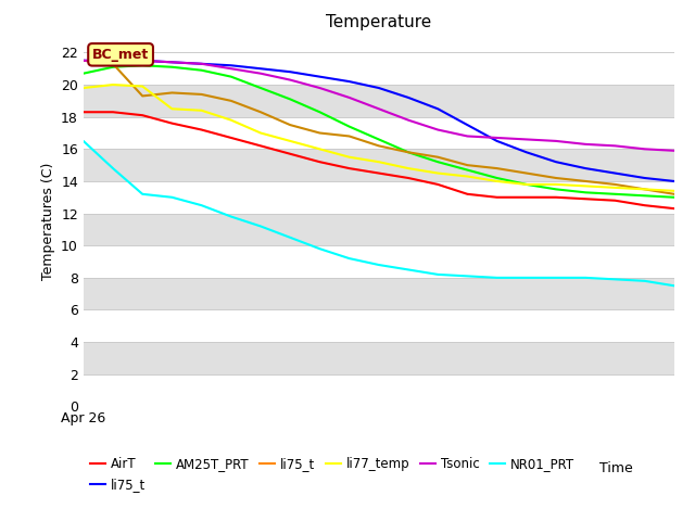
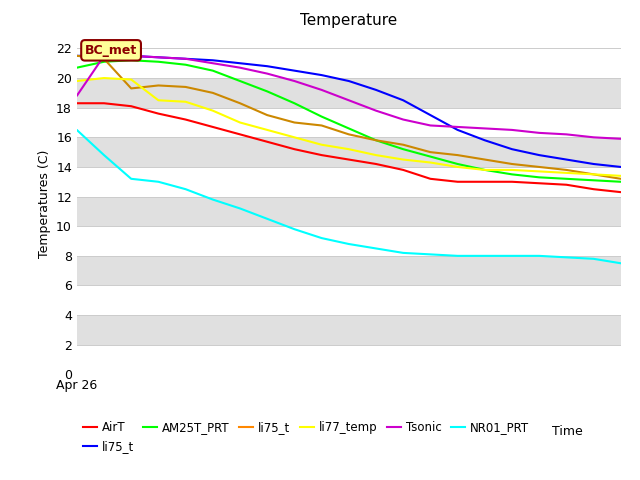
Tsonic/Apr 26: 21.5 -> 18.8
